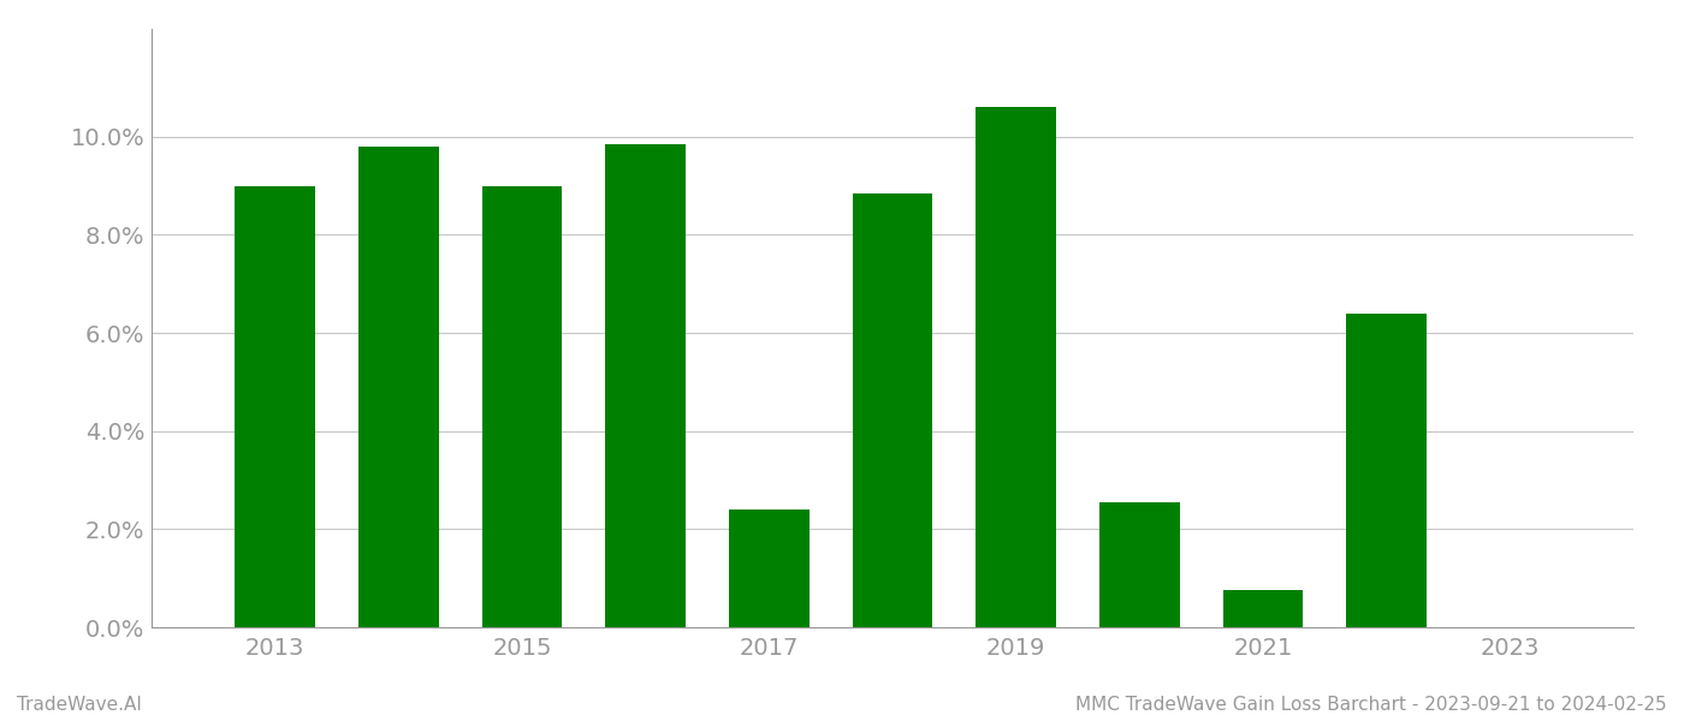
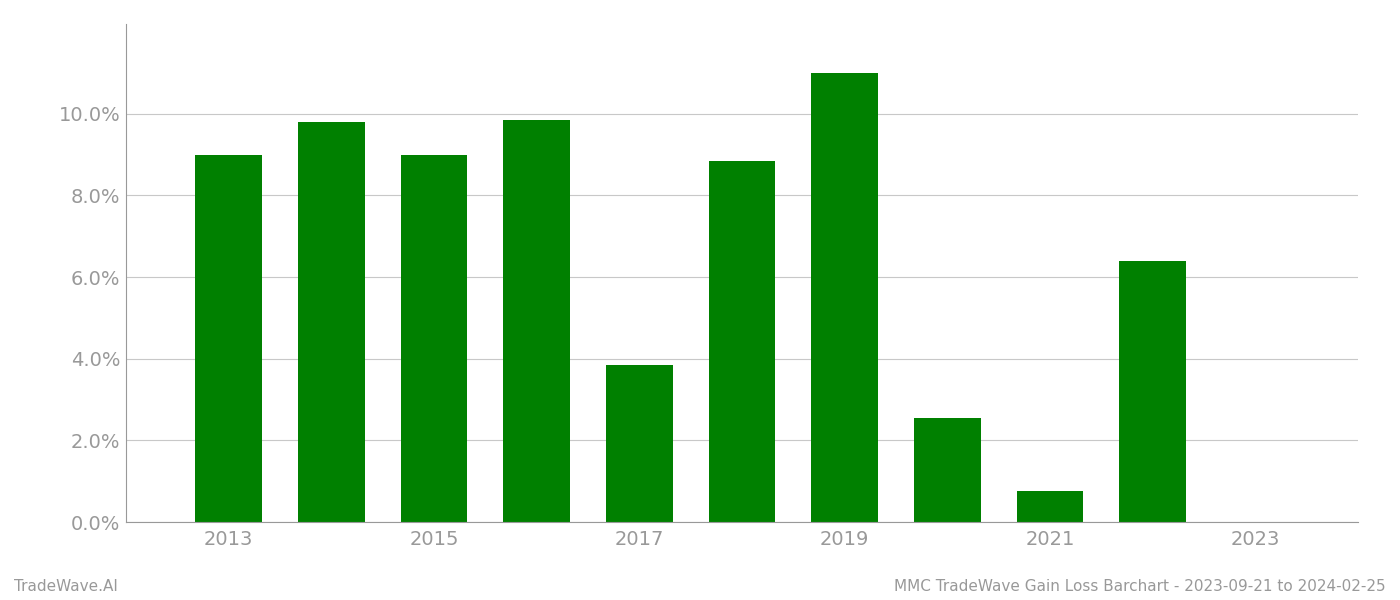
2017: 2.40% -> 3.85%
2019: 10.60% -> 11.00%
